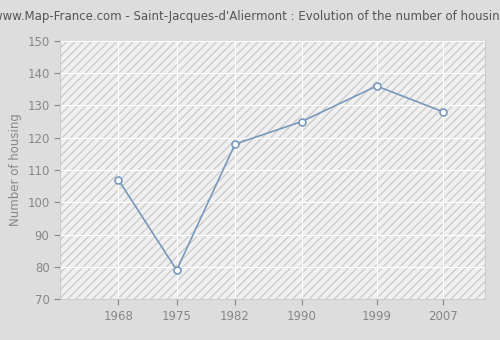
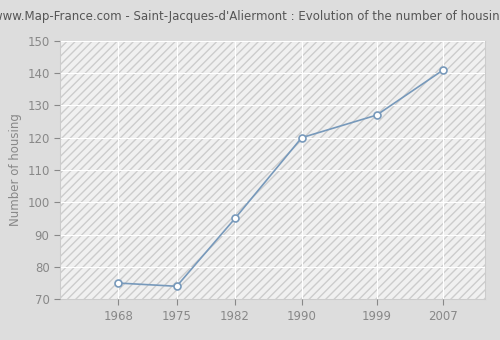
1968: 107 -> 75
1975: 79 -> 74
1982: 118 -> 95
1990: 125 -> 120
1999: 136 -> 127
2007: 128 -> 141
